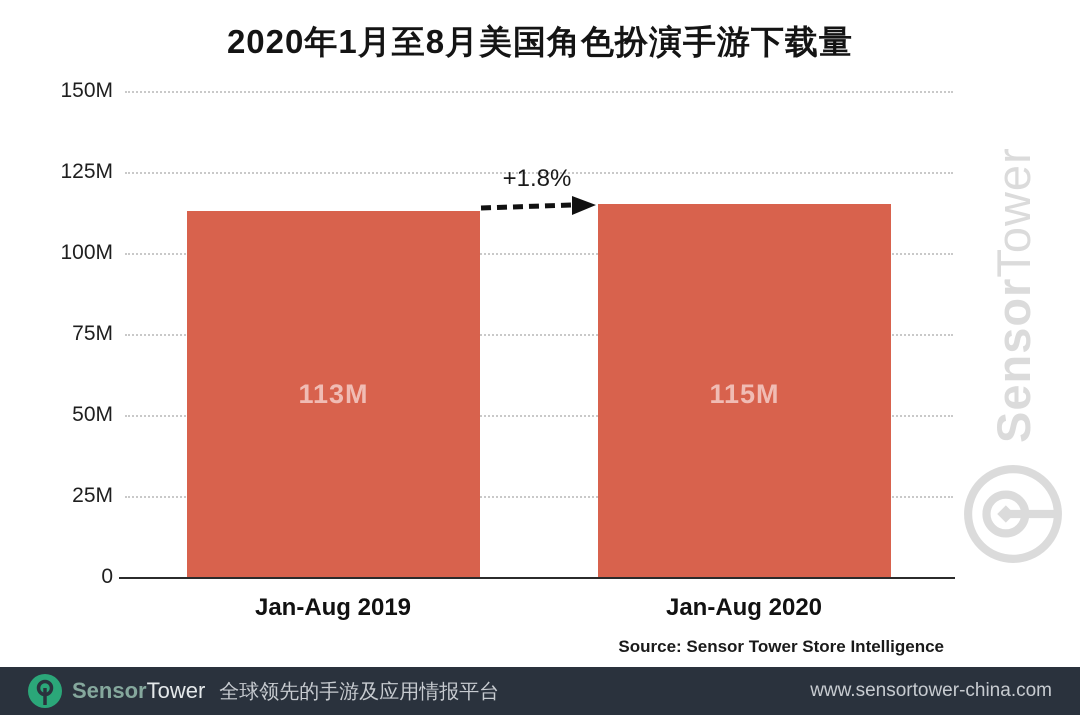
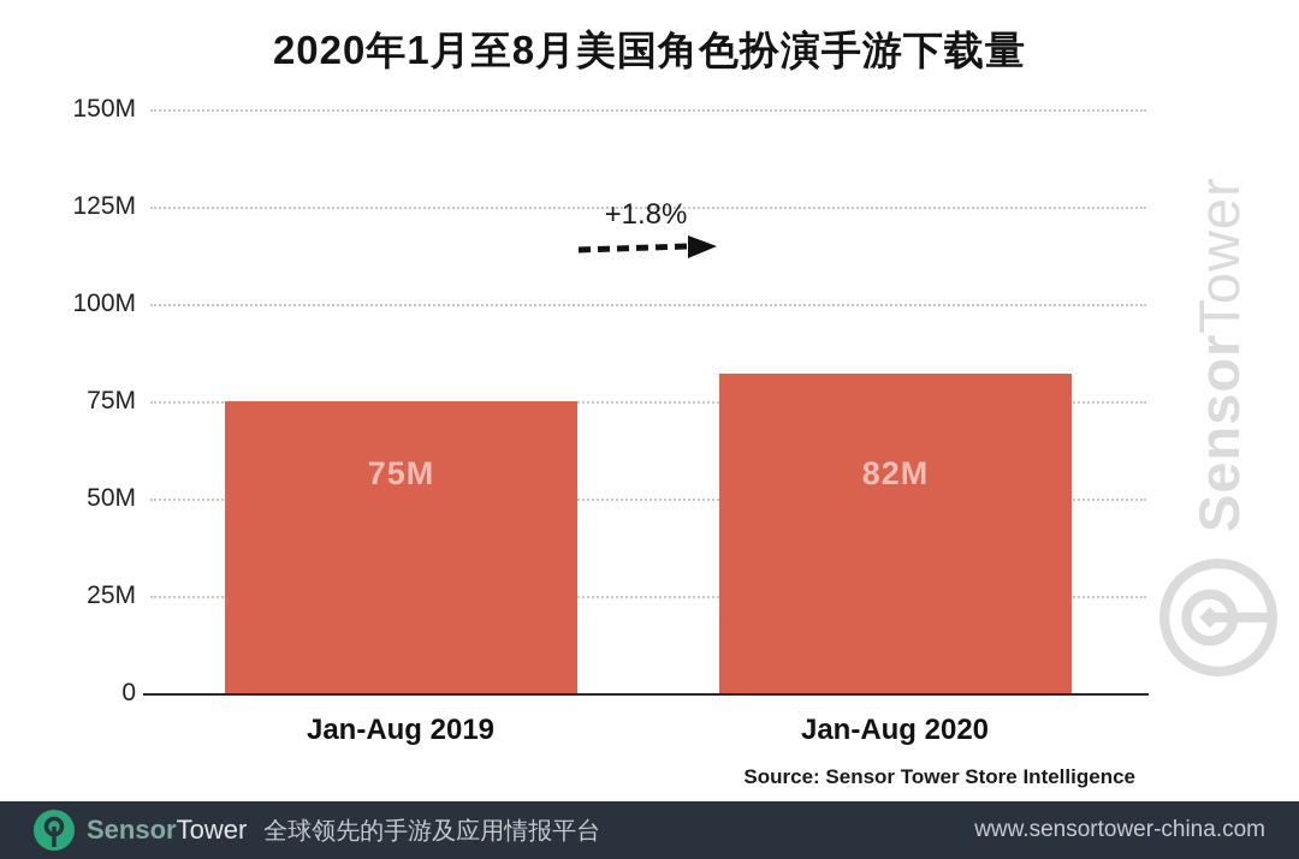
Jan-Aug 2019: 113M -> 75M
Jan-Aug 2020: 115M -> 82M
